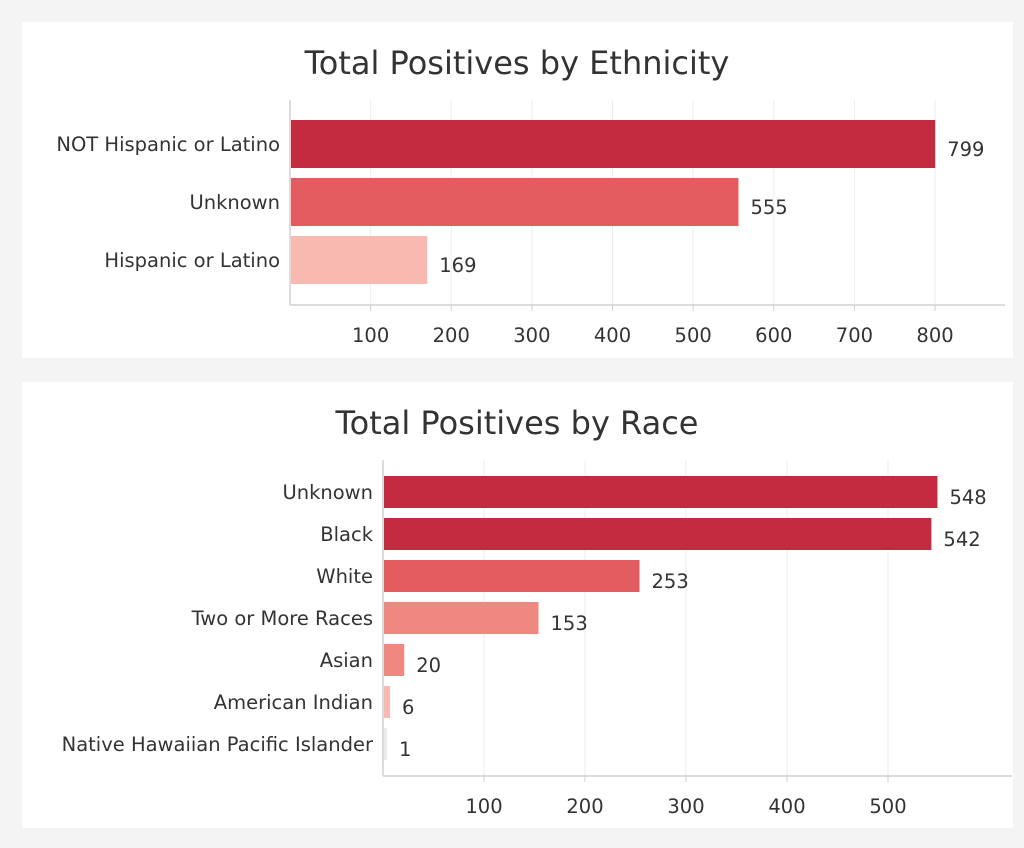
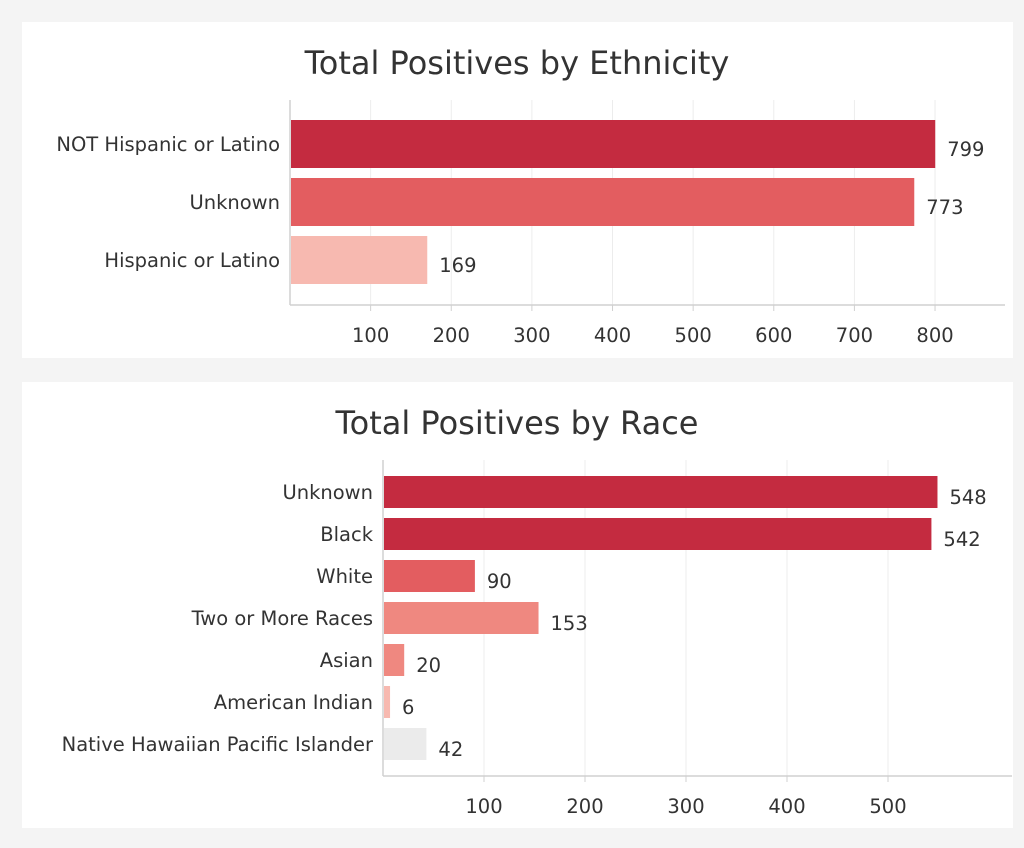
Total Positives by Ethnicity/Unknown: 555 -> 773
Total Positives by Race/White: 253 -> 90
Total Positives by Race/Native Hawaiian Pacific Islander: 1 -> 42
